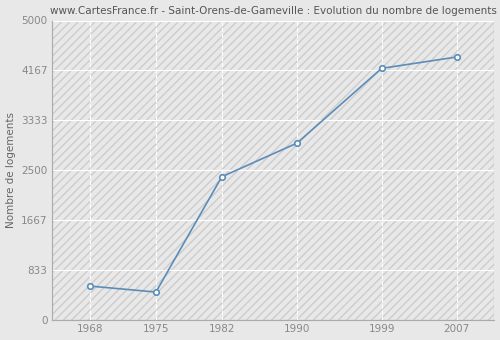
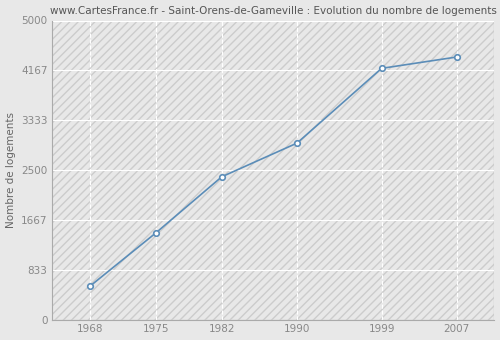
1975: 460 -> 1450
